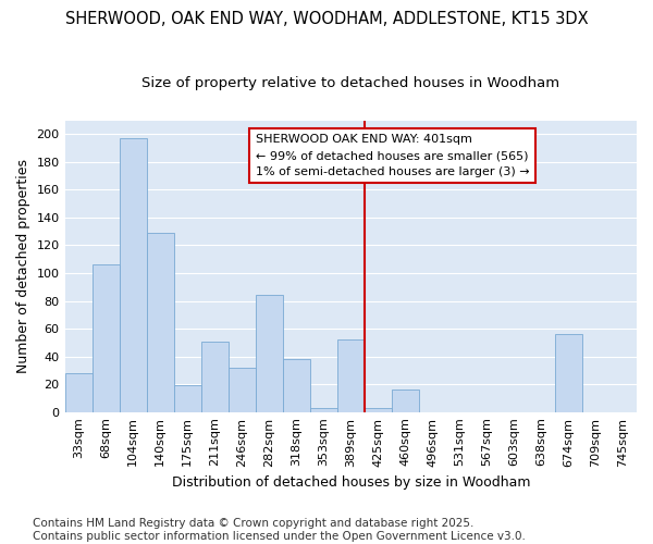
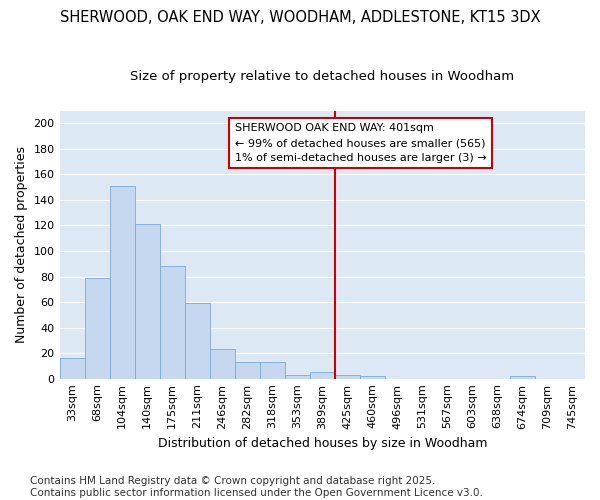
33sqm: 28 -> 16
68sqm: 106 -> 79
104sqm: 197 -> 151
140sqm: 129 -> 121
175sqm: 19 -> 88
211sqm: 51 -> 59
246sqm: 32 -> 23
282sqm: 84 -> 13
318sqm: 38 -> 13
389sqm: 52 -> 5
460sqm: 16 -> 2
674sqm: 56 -> 2
